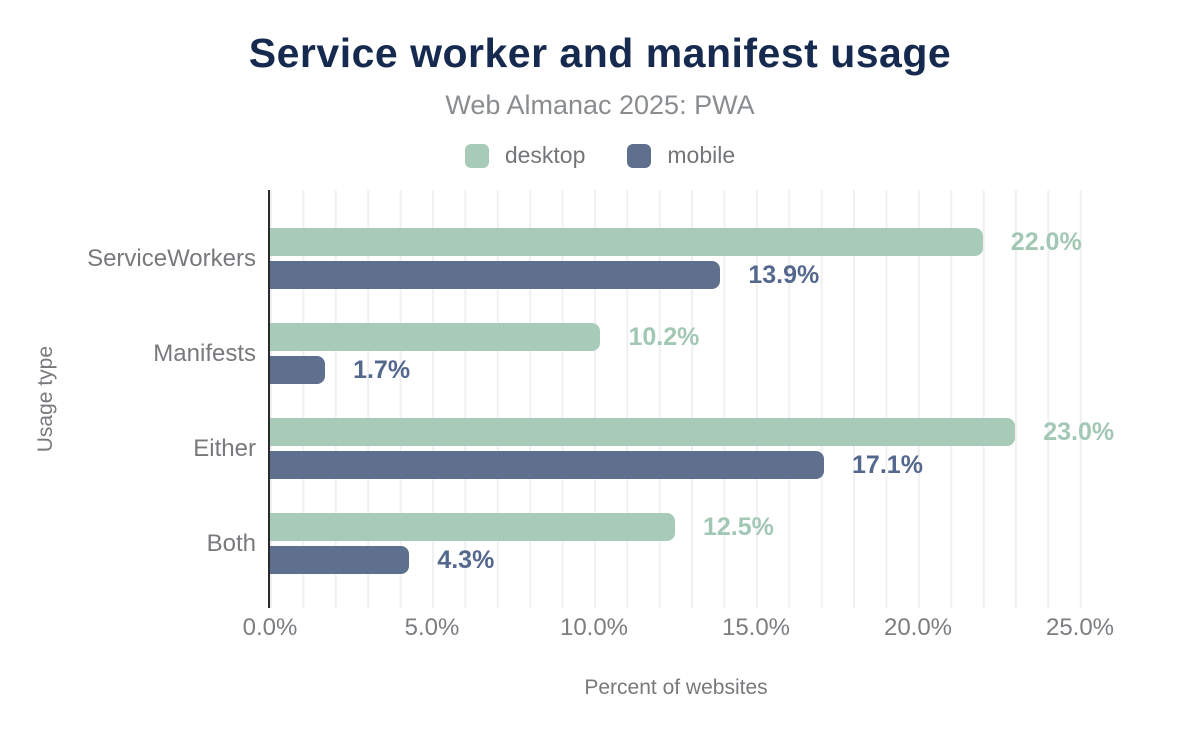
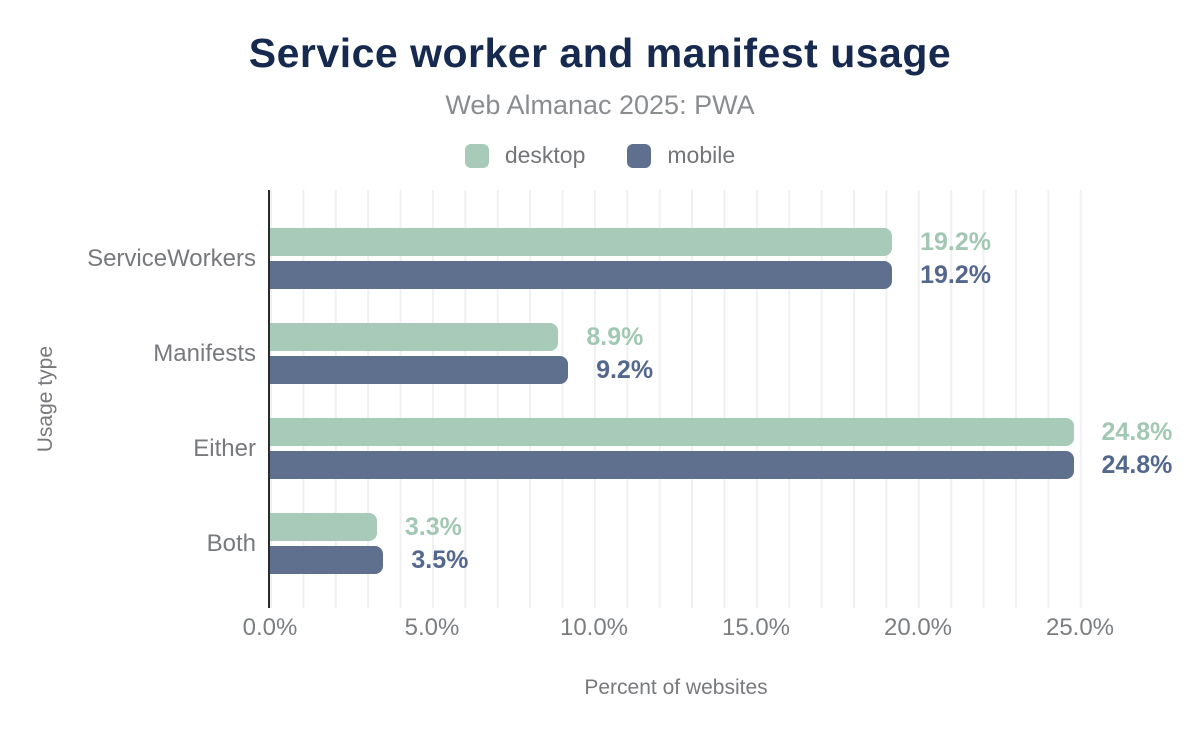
desktop/ServiceWorkers: 22.0% -> 19.2%
mobile/ServiceWorkers: 13.9% -> 19.2%
desktop/Manifests: 10.2% -> 8.9%
mobile/Manifests: 1.7% -> 9.2%
desktop/Either: 23.0% -> 24.8%
mobile/Either: 17.1% -> 24.8%
desktop/Both: 12.5% -> 3.3%
mobile/Both: 4.3% -> 3.5%
